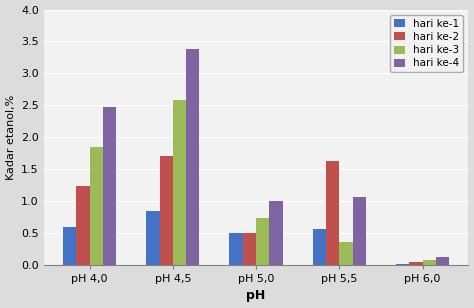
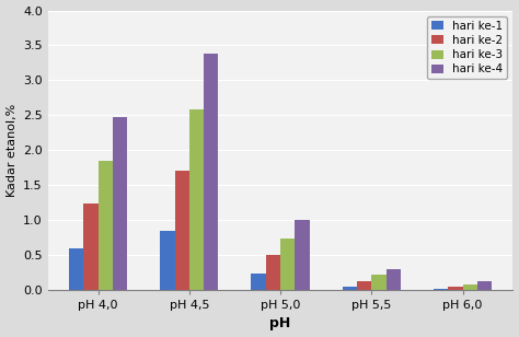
hari ke-1/pH 5,0: 0.50 -> 0.23
hari ke-1/pH 5,5: 0.56 -> 0.05
hari ke-2/pH 5,5: 1.62 -> 0.13
hari ke-3/pH 5,5: 0.36 -> 0.22
hari ke-4/pH 5,5: 1.06 -> 0.30
